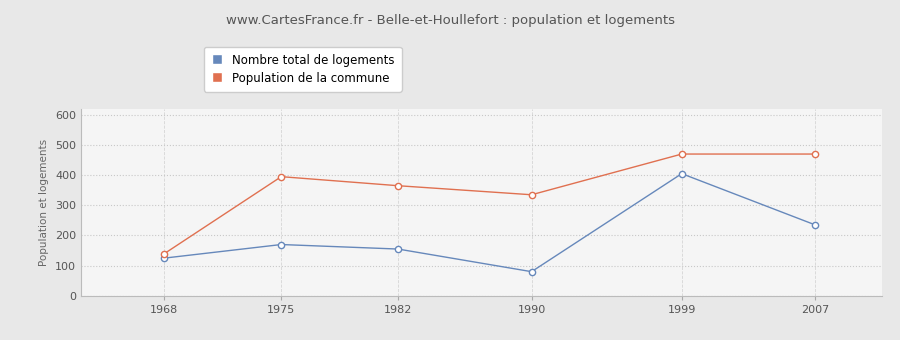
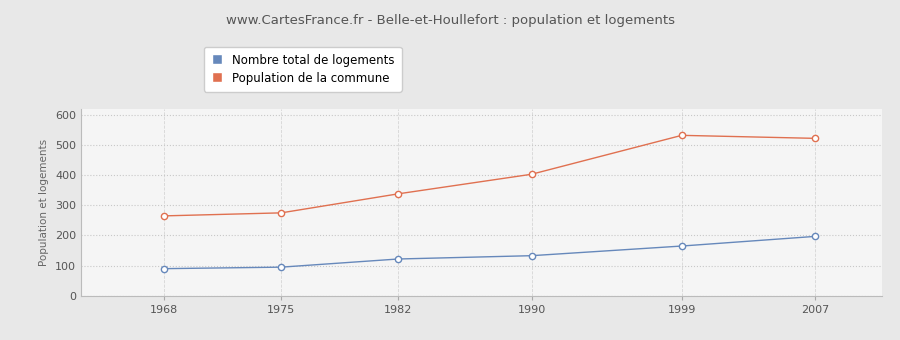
Nombre total de logements/1968: 125 -> 90
Population de la commune/1968: 140 -> 265
Nombre total de logements/1975: 170 -> 95
Population de la commune/1975: 395 -> 275
Nombre total de logements/1982: 155 -> 122
Population de la commune/1982: 365 -> 338
Nombre total de logements/1990: 80 -> 133
Population de la commune/1990: 335 -> 403
Nombre total de logements/1999: 405 -> 165
Population de la commune/1999: 470 -> 532
Nombre total de logements/2007: 235 -> 197
Population de la commune/2007: 470 -> 522
